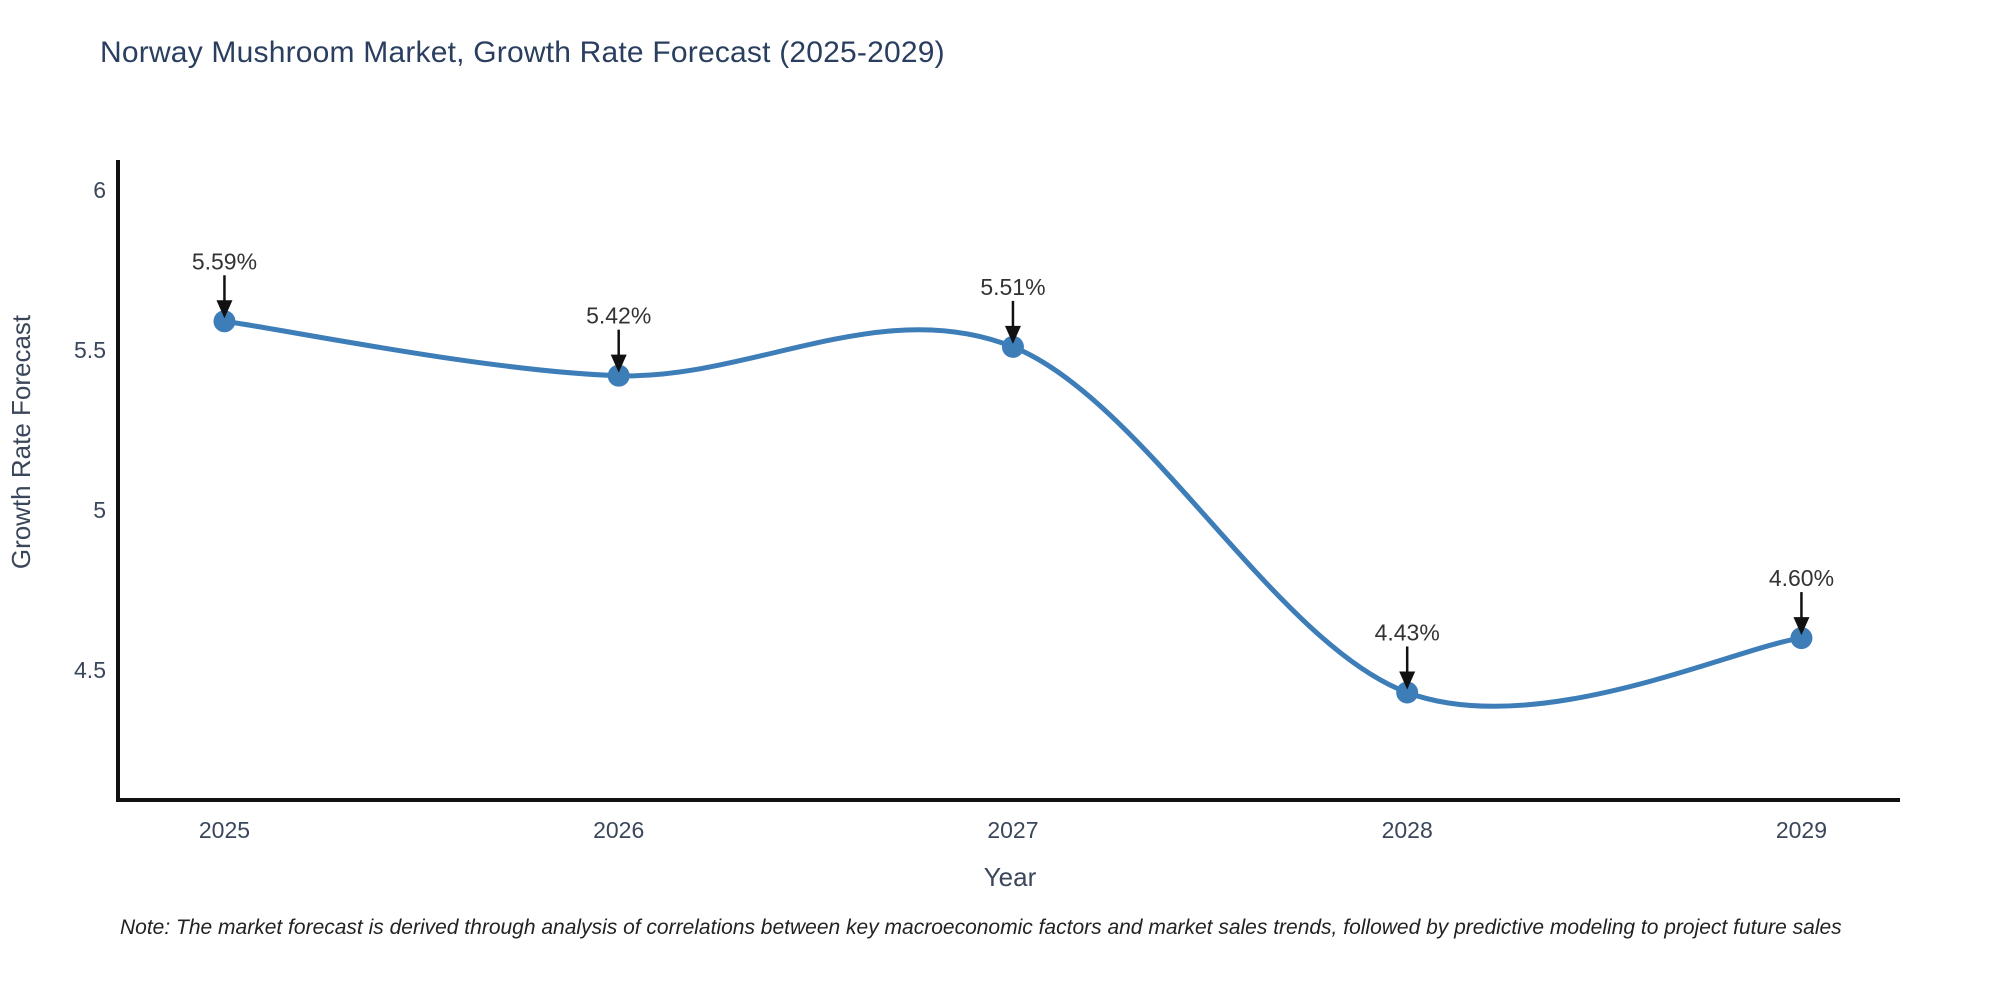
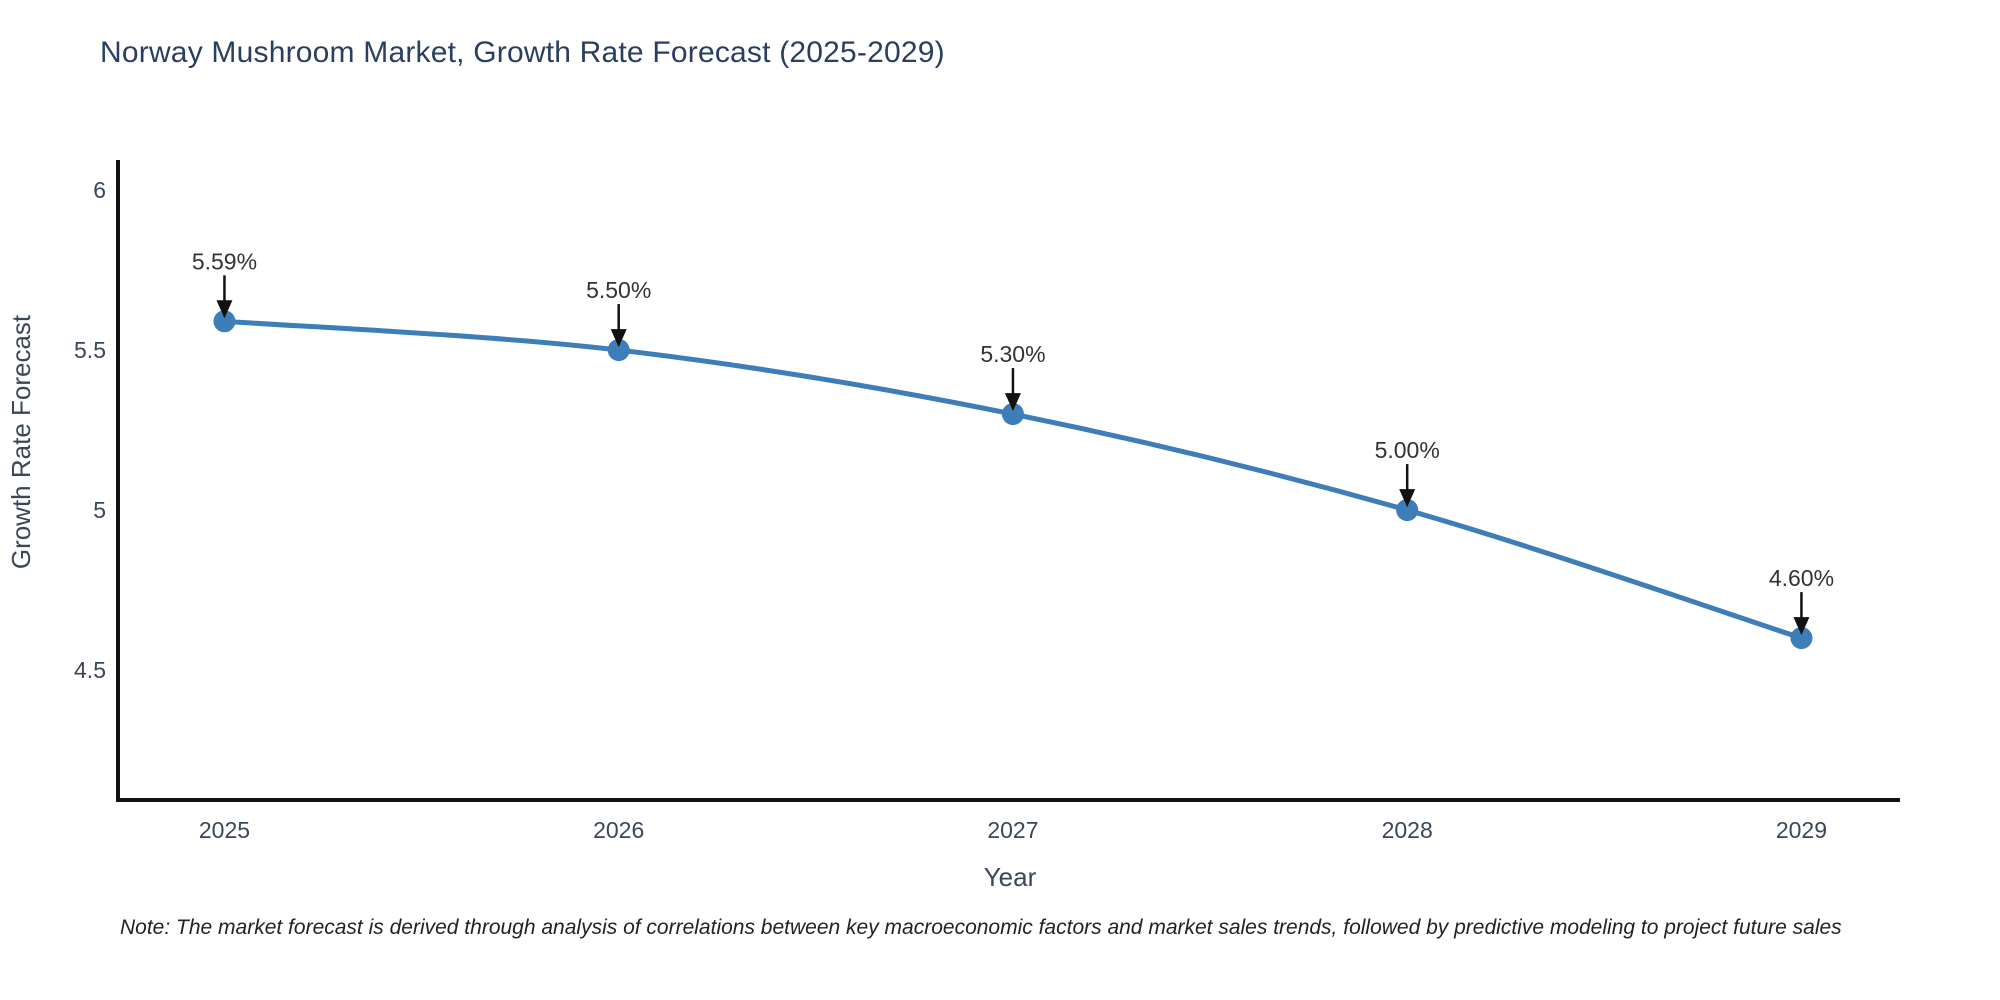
2026: 5.42% -> 5.50%
2027: 5.51% -> 5.30%
2028: 4.43% -> 5.00%
